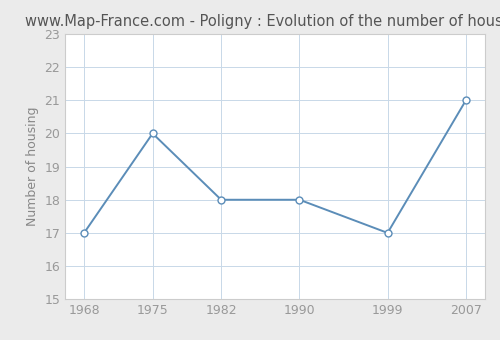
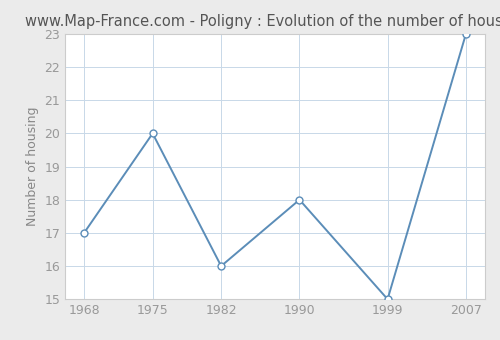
1982: 18 -> 16
1999: 17 -> 15
2007: 21 -> 23
